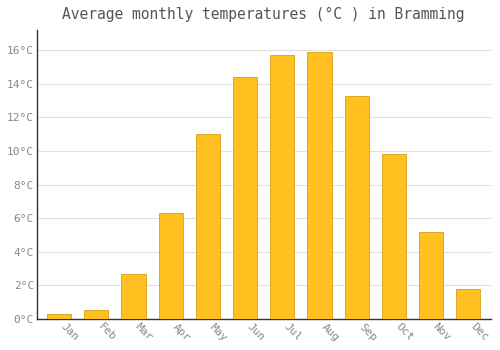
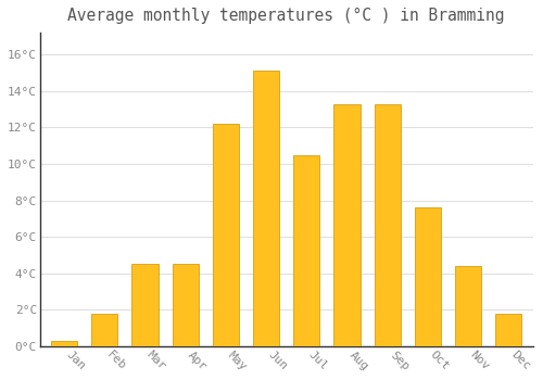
Feb: 0.5°C -> 1.8°C
Mar: 2.7°C -> 4.5°C
Apr: 6.3°C -> 4.5°C
May: 11.0°C -> 12.2°C
Jun: 14.4°C -> 15.1°C
Jul: 15.7°C -> 10.5°C
Aug: 15.9°C -> 13.3°C
Oct: 9.8°C -> 7.6°C
Nov: 5.2°C -> 4.4°C
